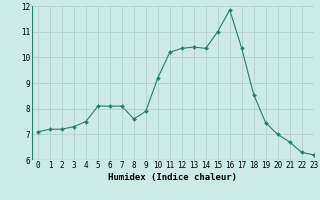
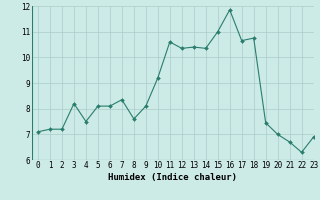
3: 7.30 -> 8.20
7: 8.10 -> 8.35
9: 7.90 -> 8.10
11: 10.20 -> 10.60
17: 10.35 -> 10.65
18: 8.55 -> 10.75
23: 6.20 -> 6.90
